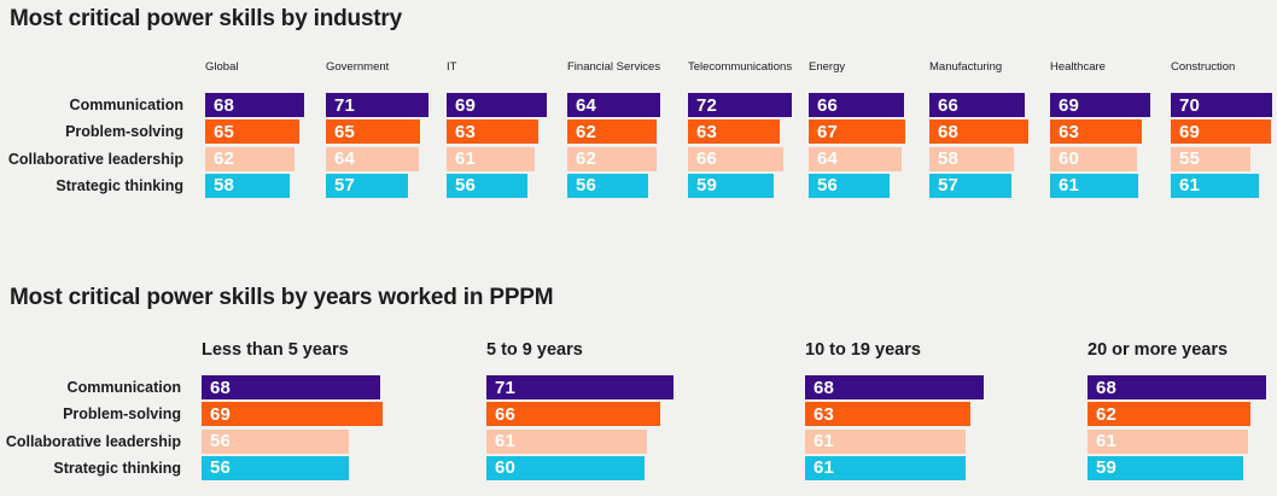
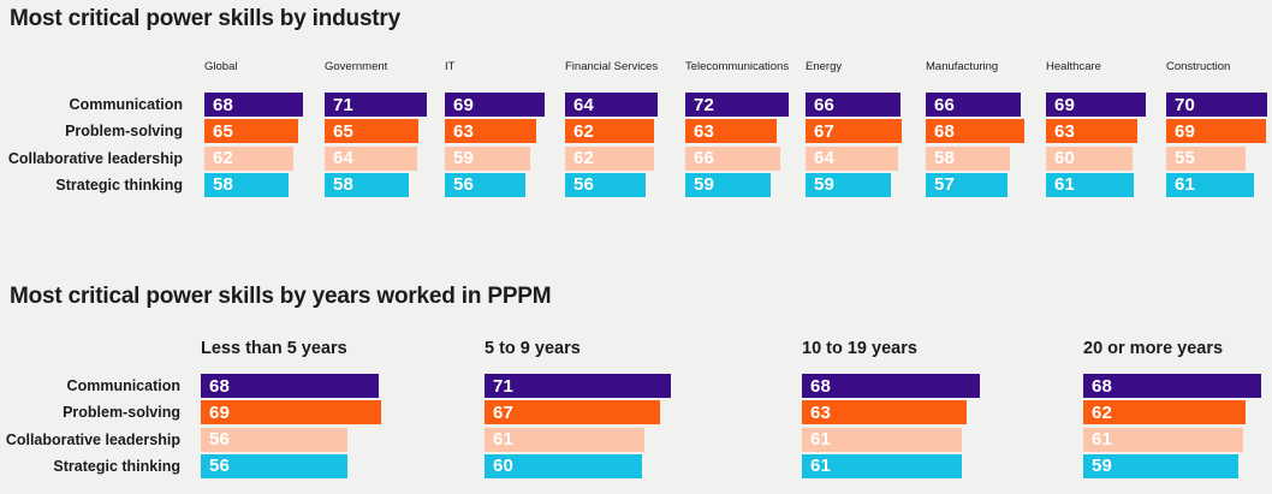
Most critical power skills by industry/Strategic thinking/Government: 57 -> 58
Most critical power skills by industry/Collaborative leadership/IT: 61 -> 59
Most critical power skills by industry/Strategic thinking/Energy: 56 -> 59
Most critical power skills by years worked in PPPM/Problem-solving/5 to 9 years: 66 -> 67
